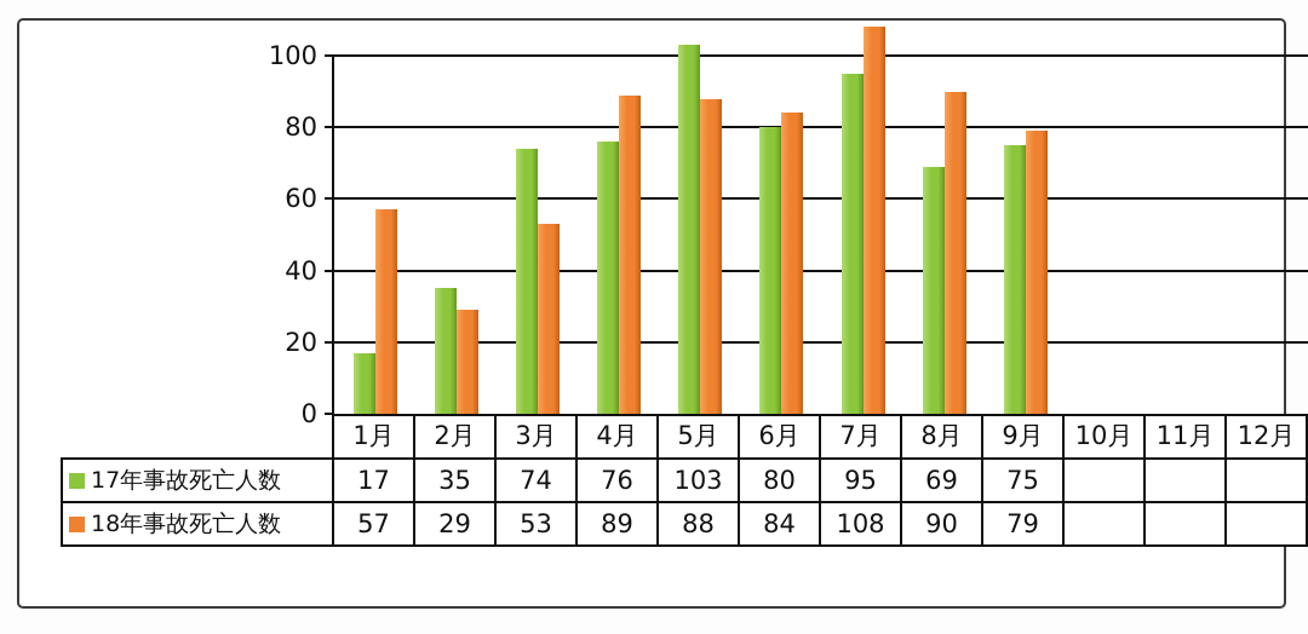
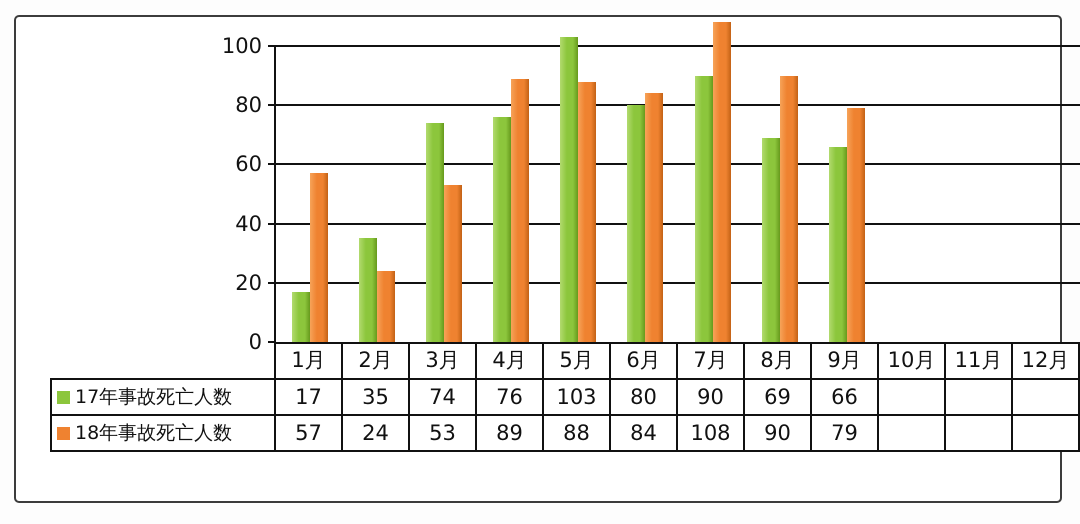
18年事故死亡人数/2月: 29 -> 24
17年事故死亡人数/7月: 95 -> 90
17年事故死亡人数/9月: 75 -> 66
